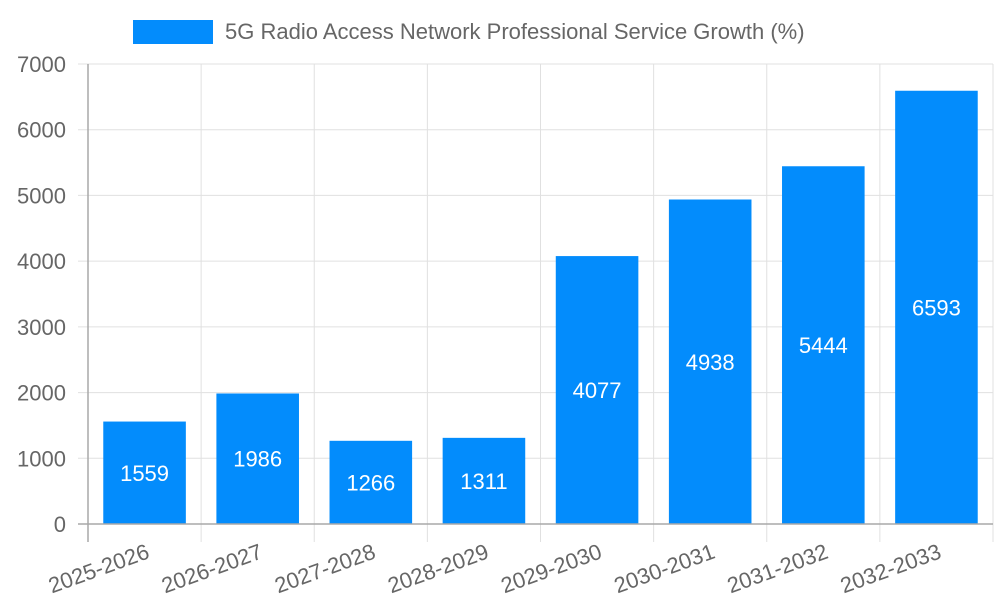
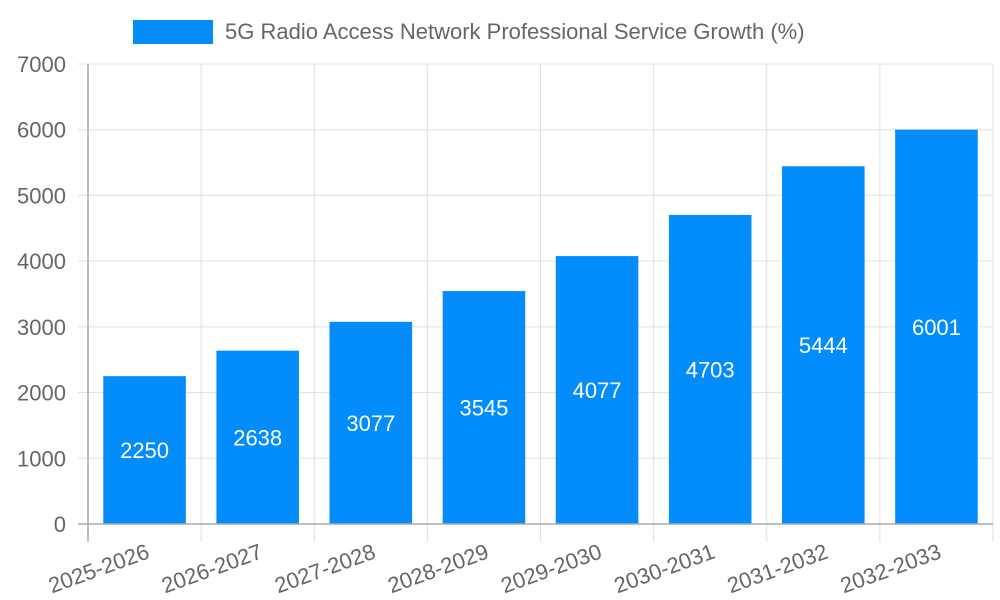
2025-2026: 1559 -> 2250
2026-2027: 1986 -> 2638
2027-2028: 1266 -> 3077
2028-2029: 1311 -> 3545
2030-2031: 4938 -> 4703
2032-2033: 6593 -> 6001
